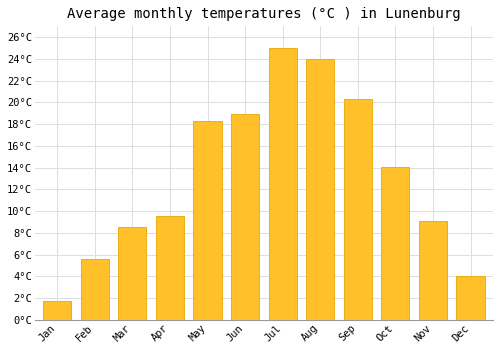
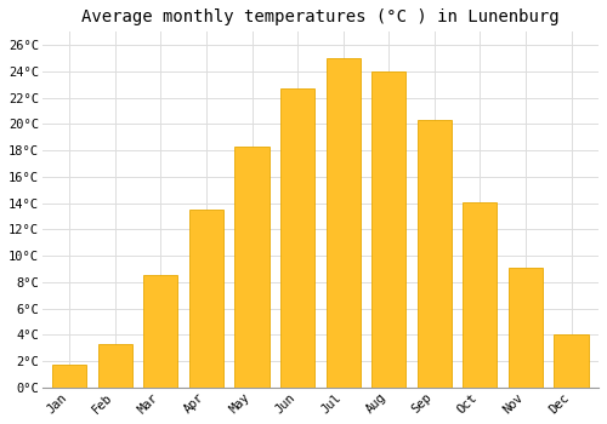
Feb: 5.6°C -> 3.3°C
Apr: 9.6°C -> 13.5°C
Jun: 18.9°C -> 22.7°C
